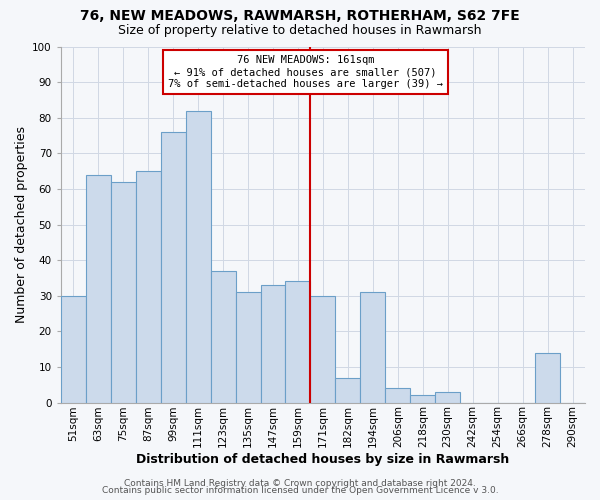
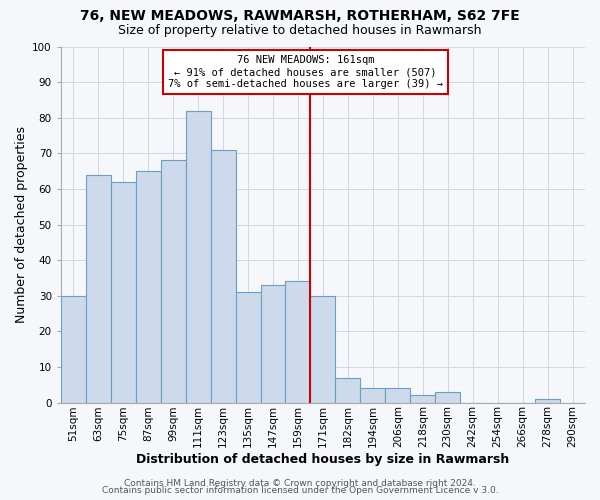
99sqm: 76 -> 68
123sqm: 37 -> 71
194sqm: 31 -> 4
278sqm: 14 -> 1
